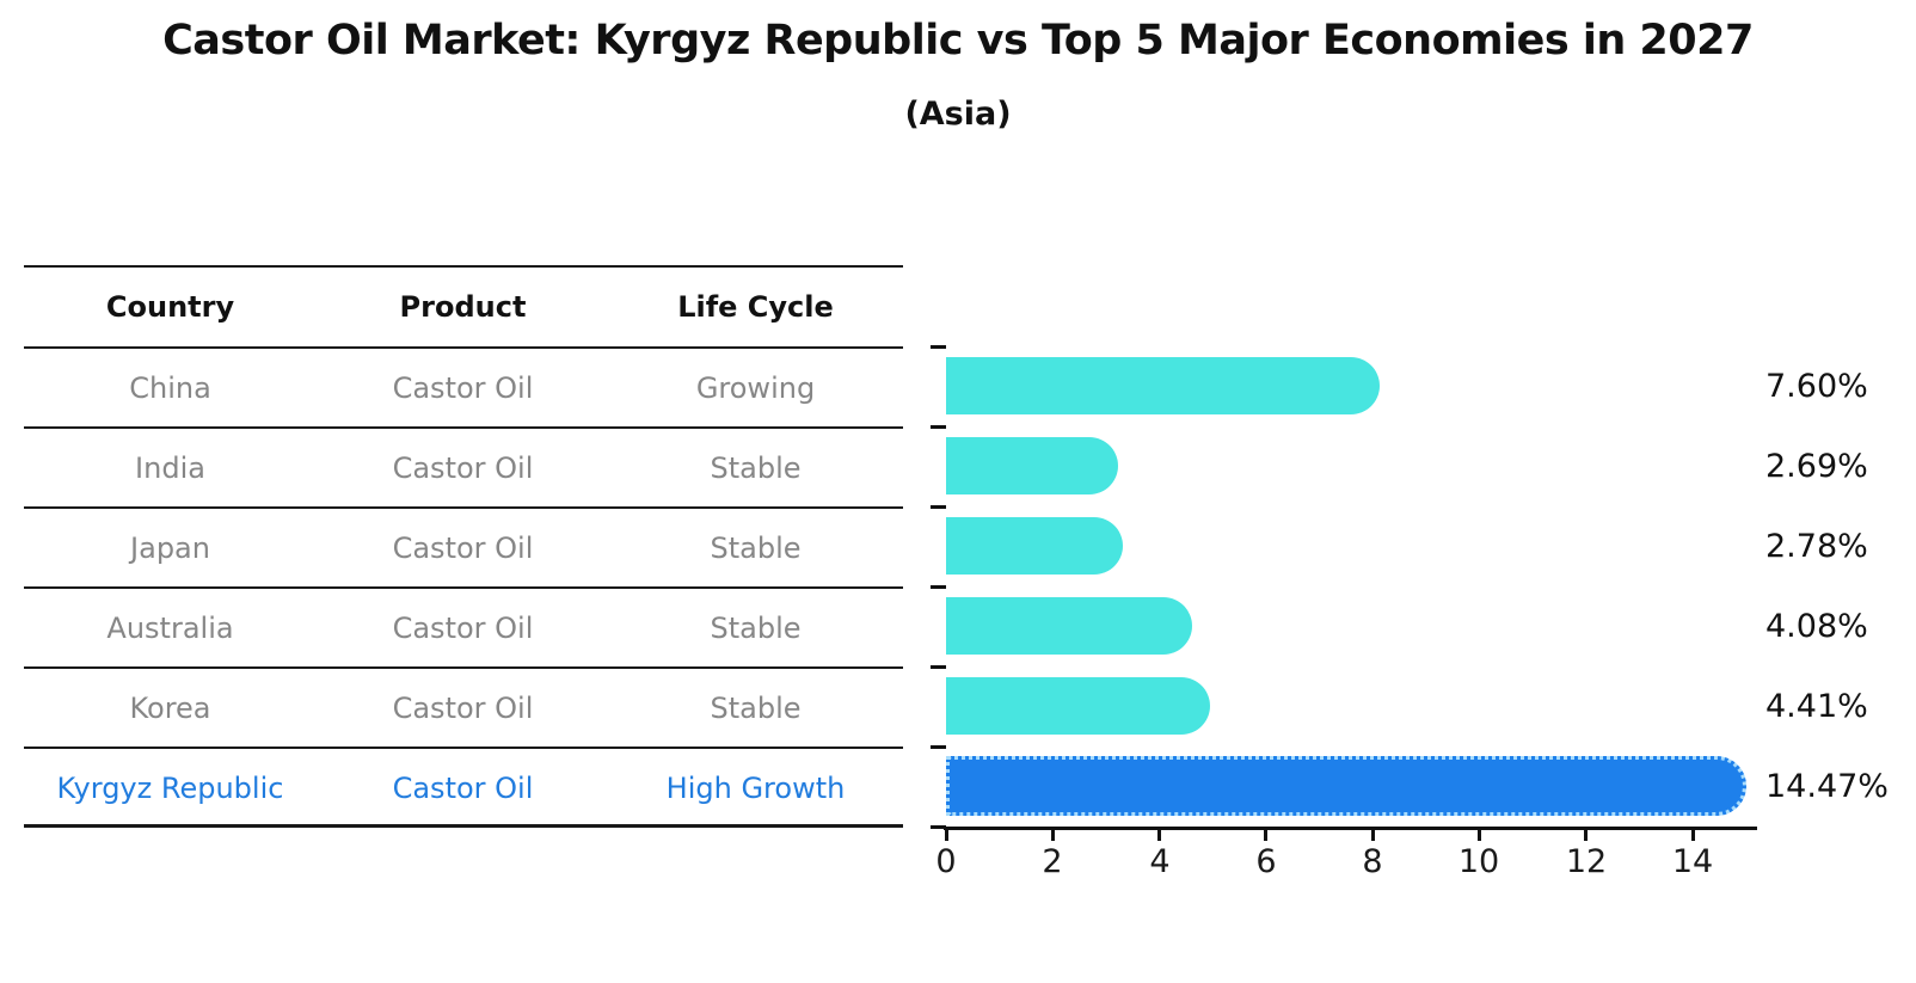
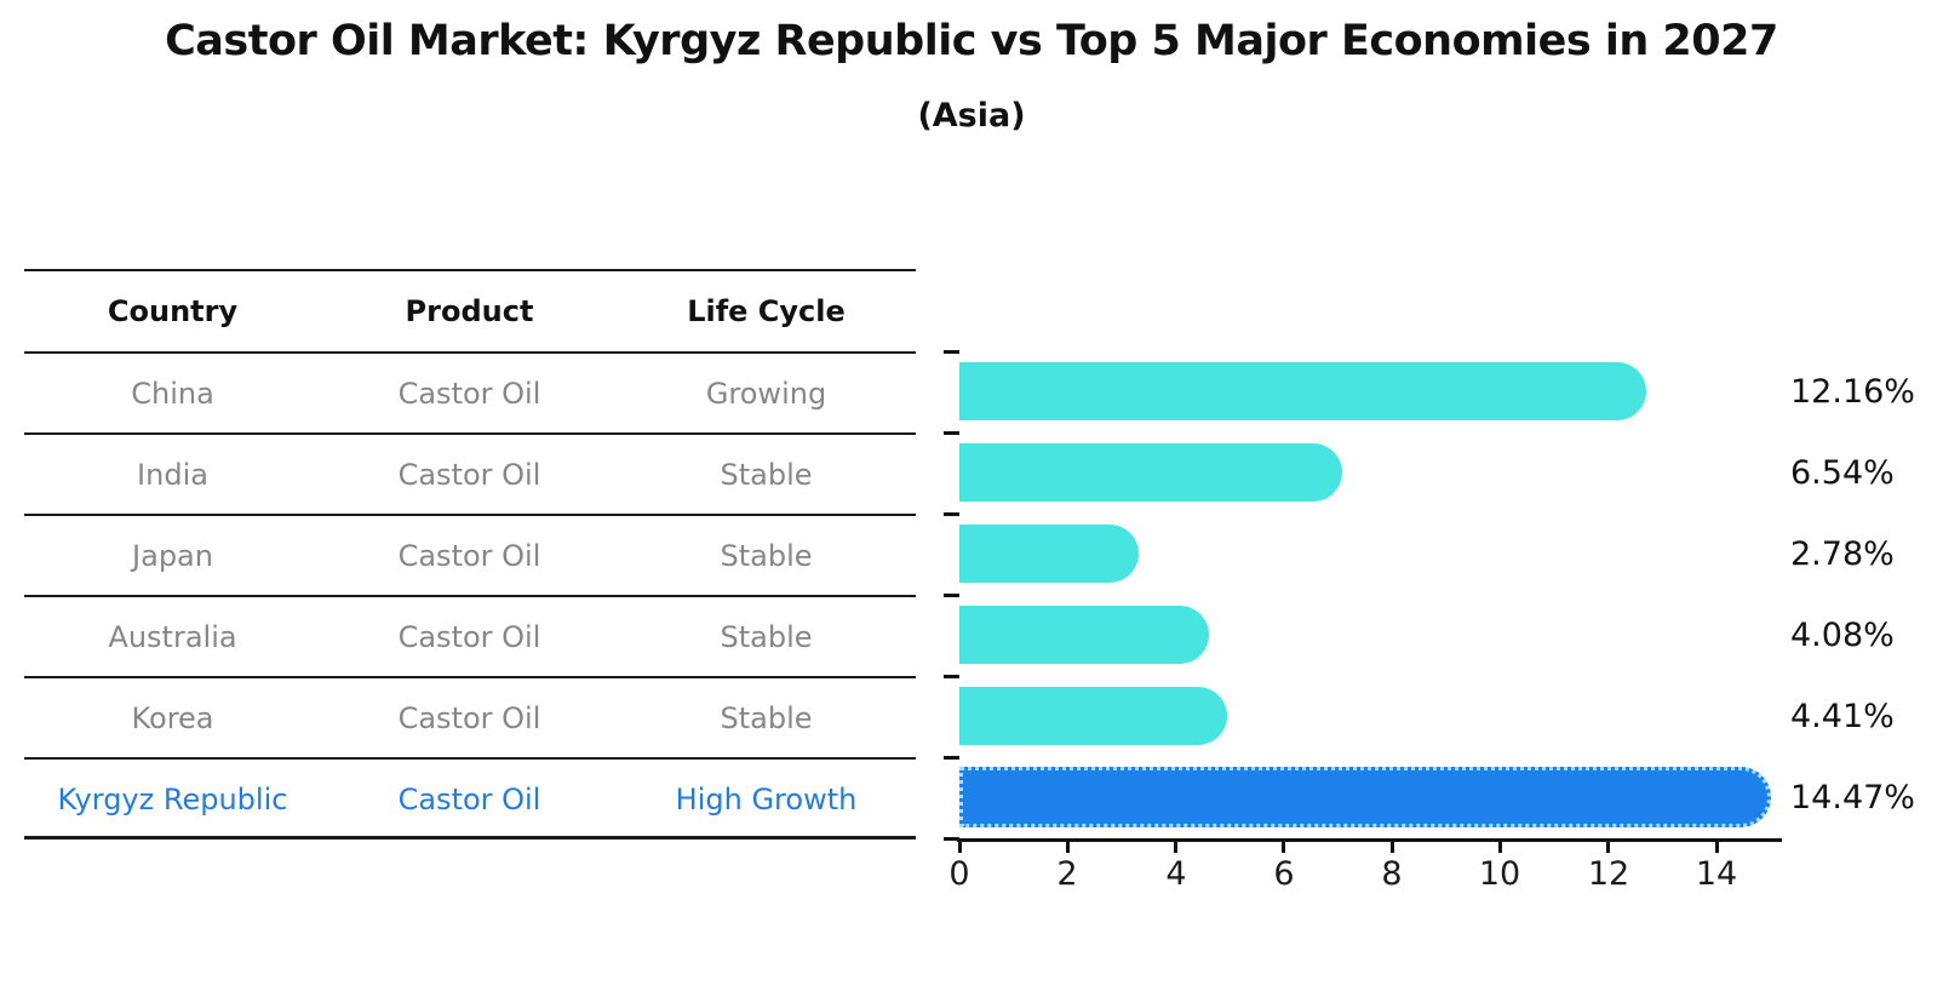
China: 7.60% -> 12.16%
India: 2.69% -> 6.54%
